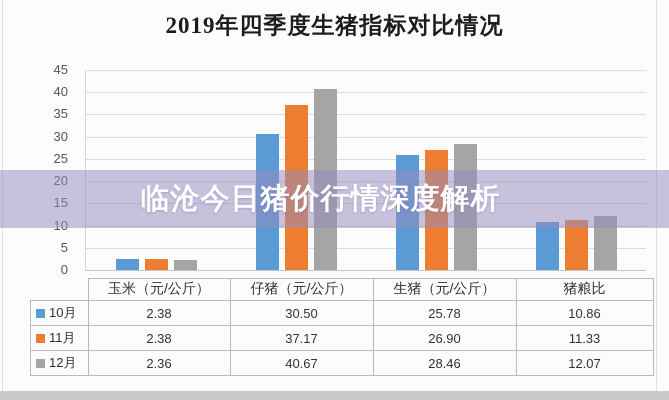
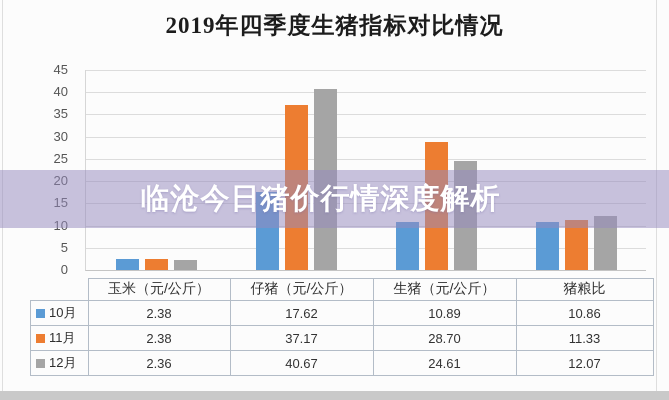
10月/仔猪（元/公斤）: 30.50 -> 17.62
10月/生猪（元/公斤）: 25.78 -> 10.89
11月/生猪（元/公斤）: 26.90 -> 28.70
12月/生猪（元/公斤）: 28.46 -> 24.61
